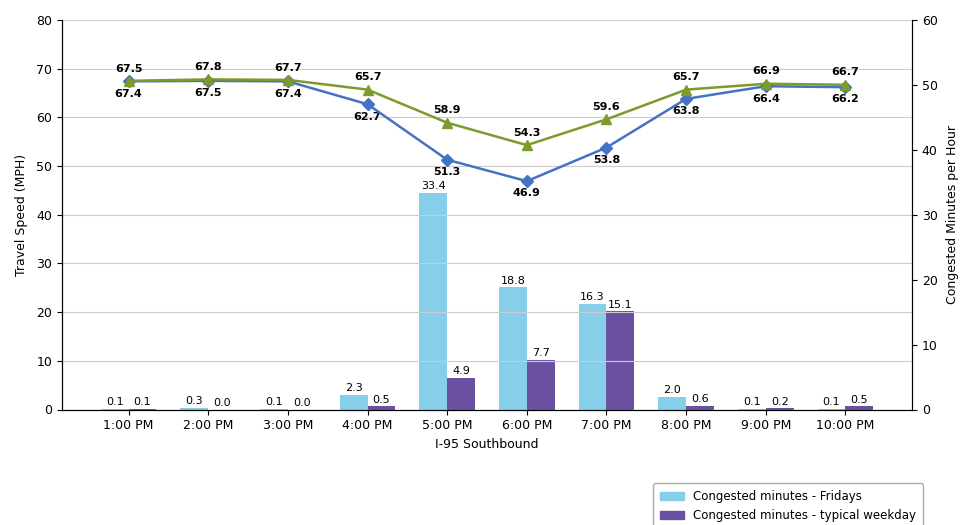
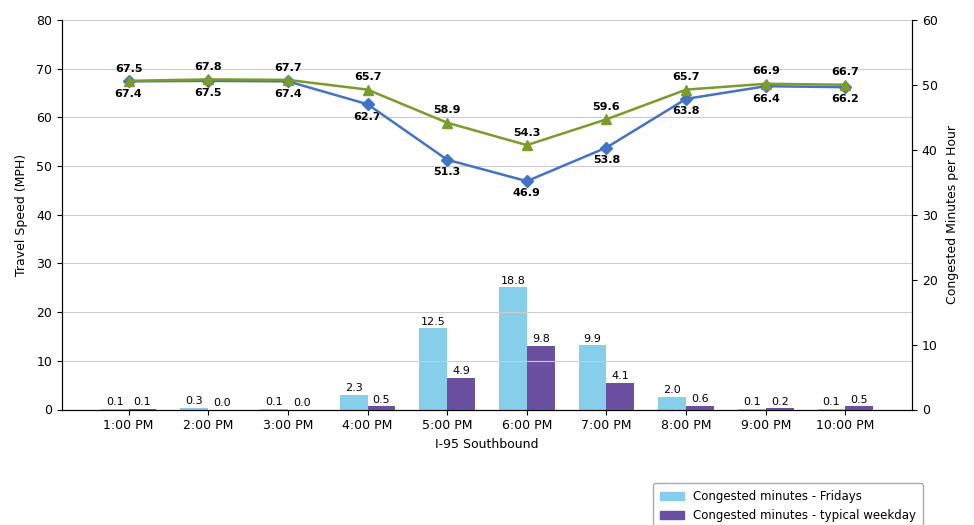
Congested minutes - Fridays/5:00 PM: 33.4 -> 12.5
Congested minutes - typical weekday/6:00 PM: 7.7 -> 9.8
Congested minutes - Fridays/7:00 PM: 16.3 -> 9.9
Congested minutes - typical weekday/7:00 PM: 15.1 -> 4.1
